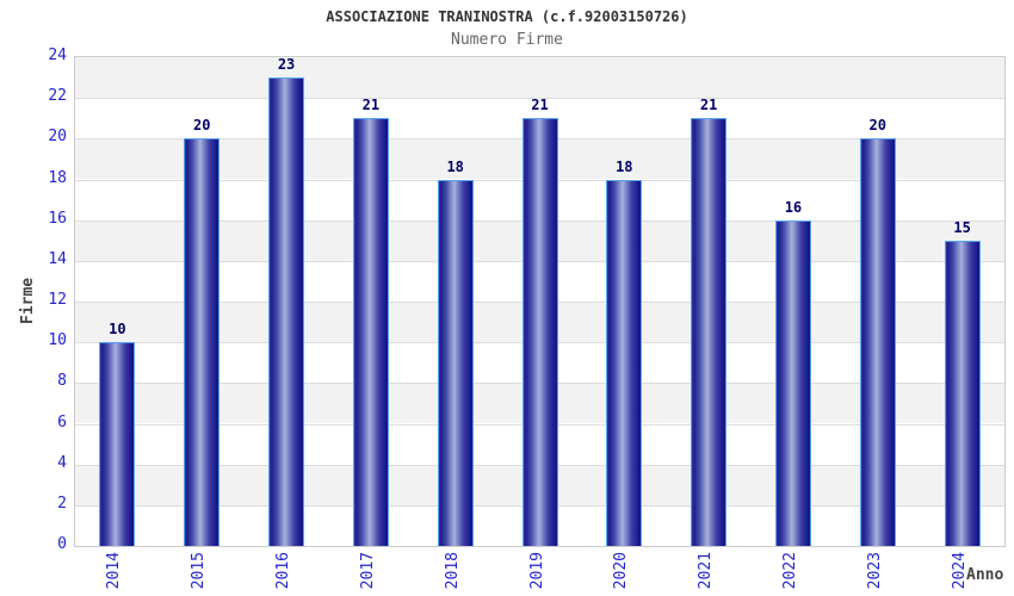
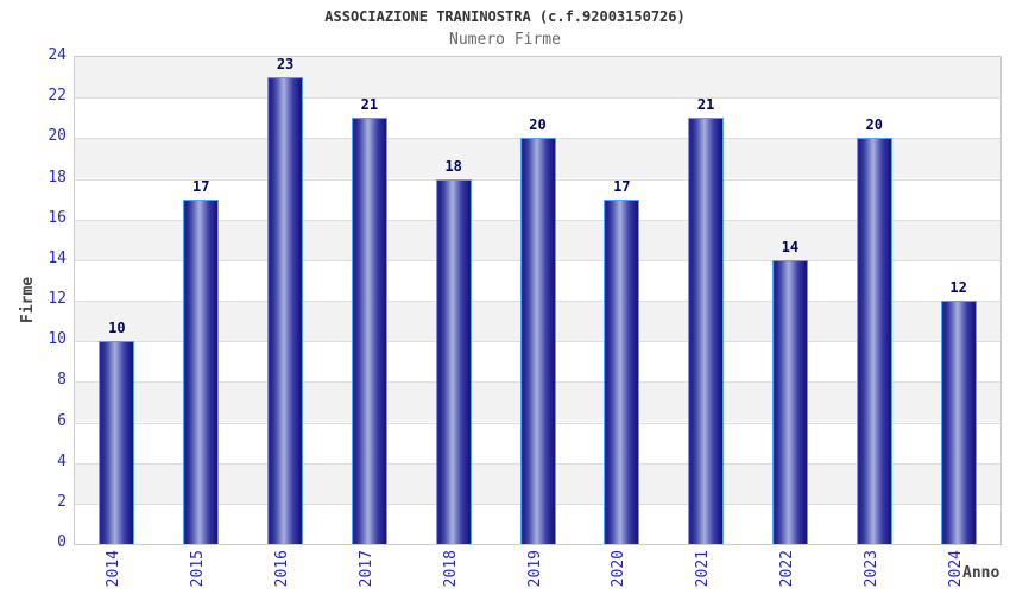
2015: 20 -> 17
2019: 21 -> 20
2020: 18 -> 17
2022: 16 -> 14
2024: 15 -> 12
